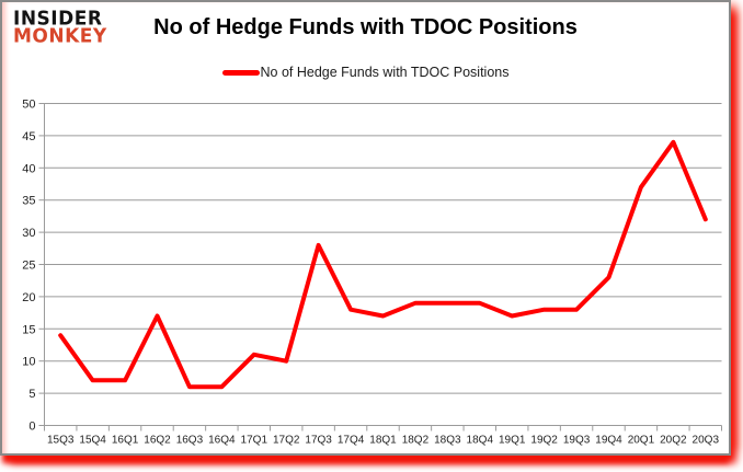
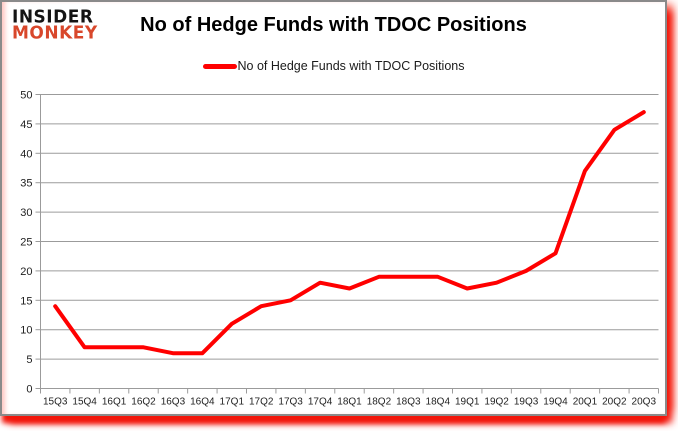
16Q2: 17 -> 7
17Q2: 10 -> 14
17Q3: 28 -> 15
19Q3: 18 -> 20
20Q3: 32 -> 47
